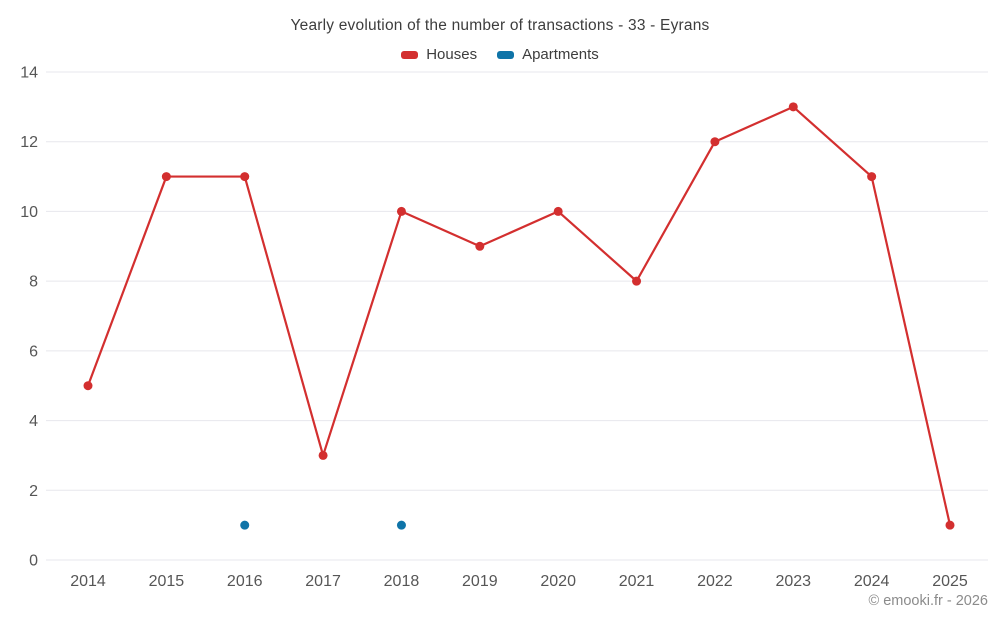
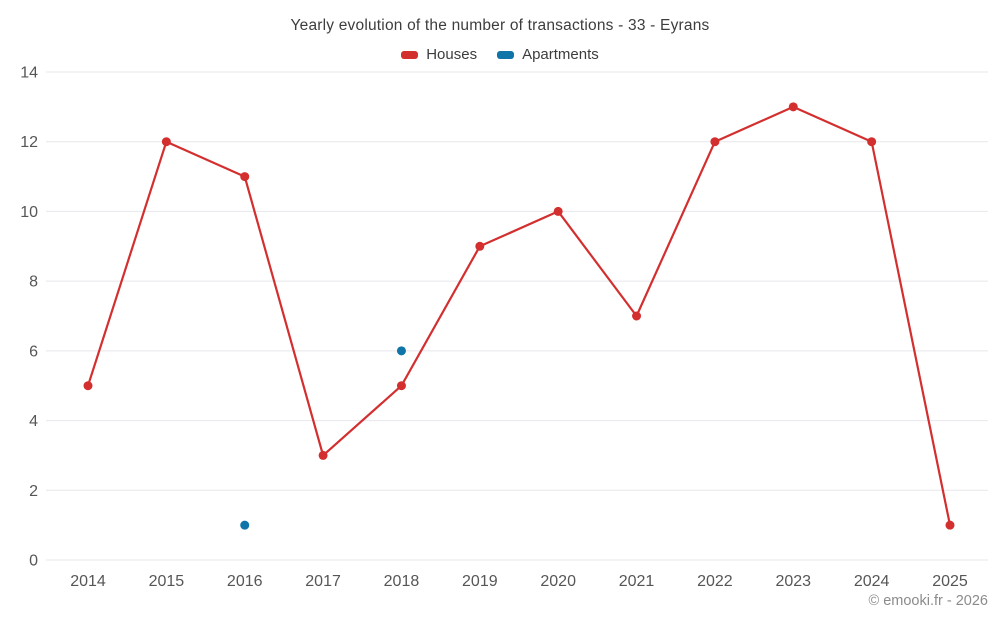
Houses/2015: 11 -> 12
Houses/2018: 10 -> 5
Apartments/2018: 1 -> 6
Houses/2021: 8 -> 7
Houses/2024: 11 -> 12
